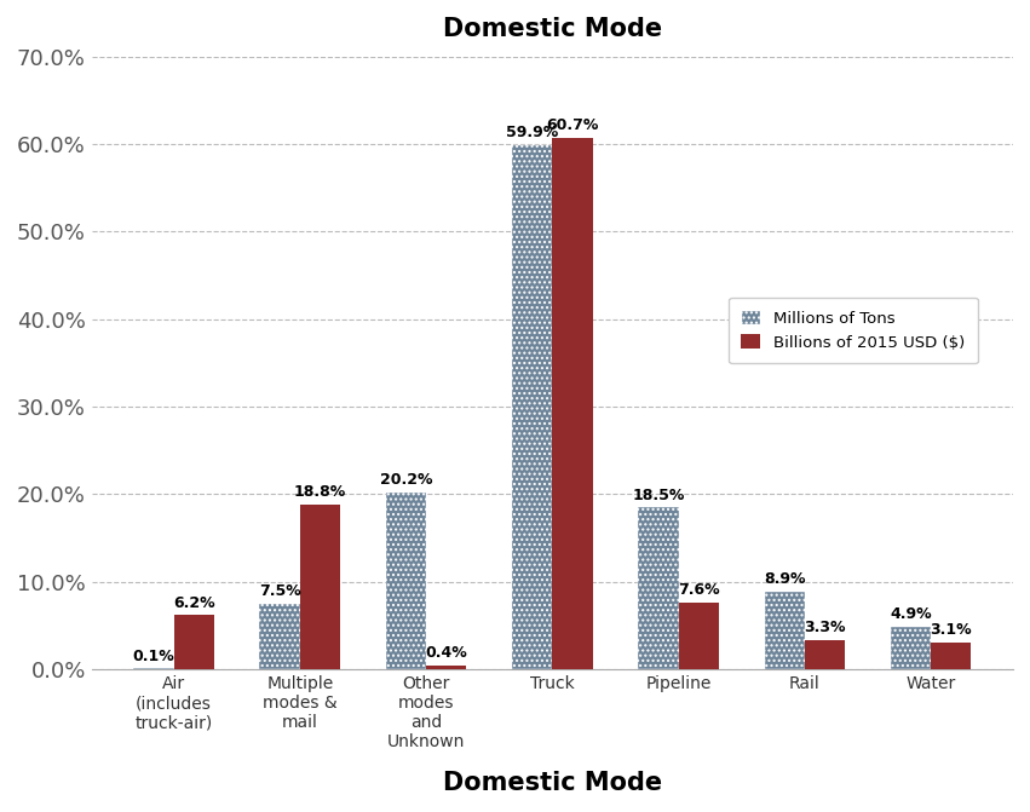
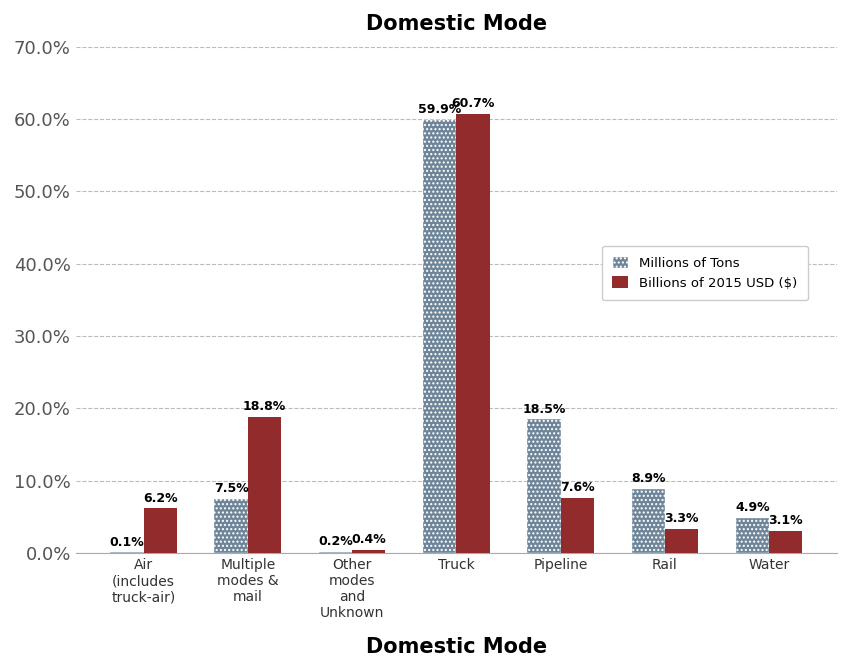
Millions of Tons/Other modes and Unknown: 20.2% -> 0.2%
